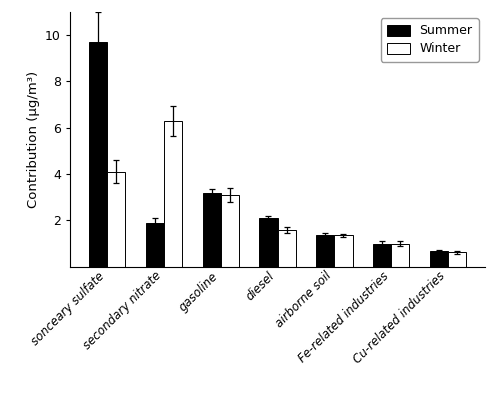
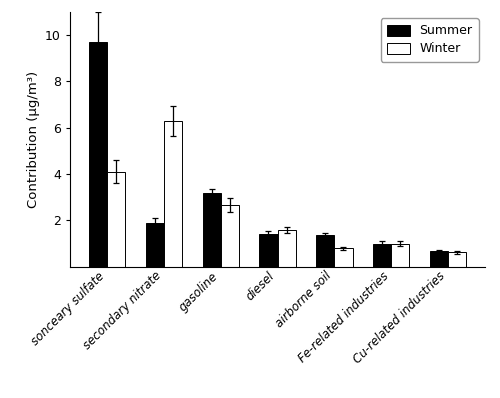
Winter/gasoline: 3.10 -> 2.65
Summer/diesel: 2.10 -> 1.42
Winter/airborne soil: 1.35 -> 0.80
